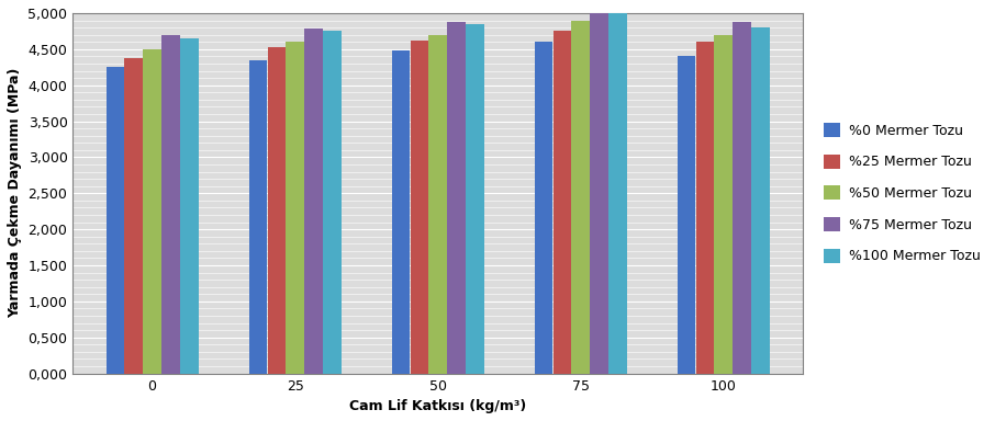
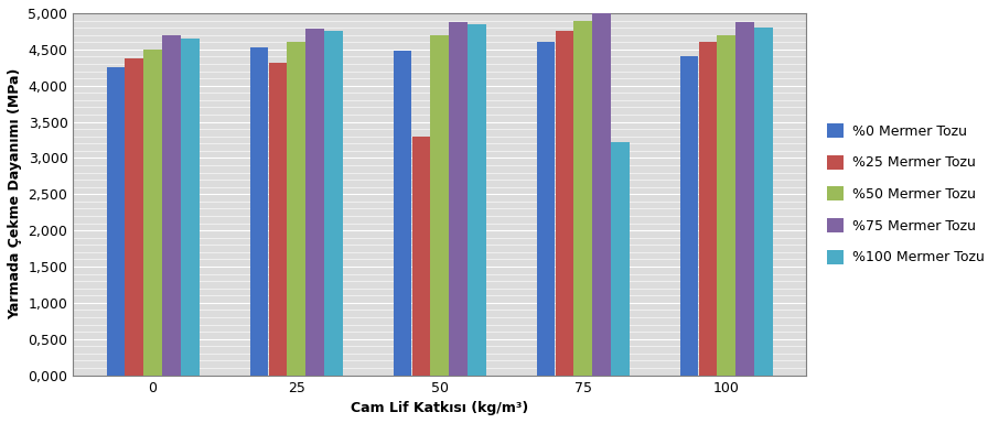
%0 Mermer Tozu/25: 4,35 -> 4,52
%25 Mermer Tozu/25: 4,52 -> 4,32
%25 Mermer Tozu/50: 4,62 -> 3,30
%100 Mermer Tozu/75: 5,00 -> 3,22
